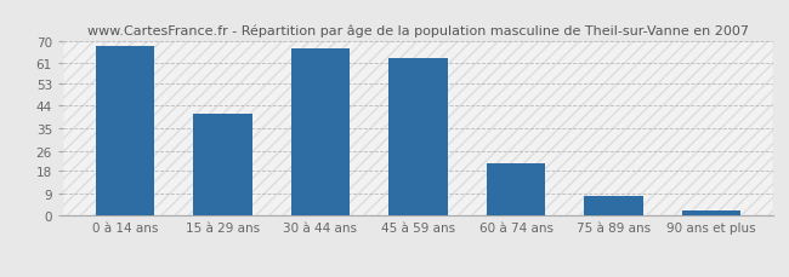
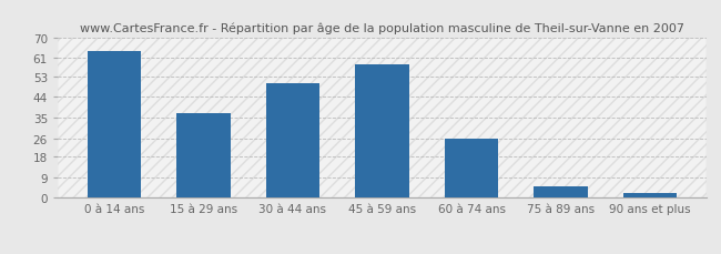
0 à 14 ans: 68 -> 64
15 à 29 ans: 41 -> 37
30 à 44 ans: 67 -> 50
45 à 59 ans: 63 -> 58
60 à 74 ans: 21 -> 26
75 à 89 ans: 8 -> 5
